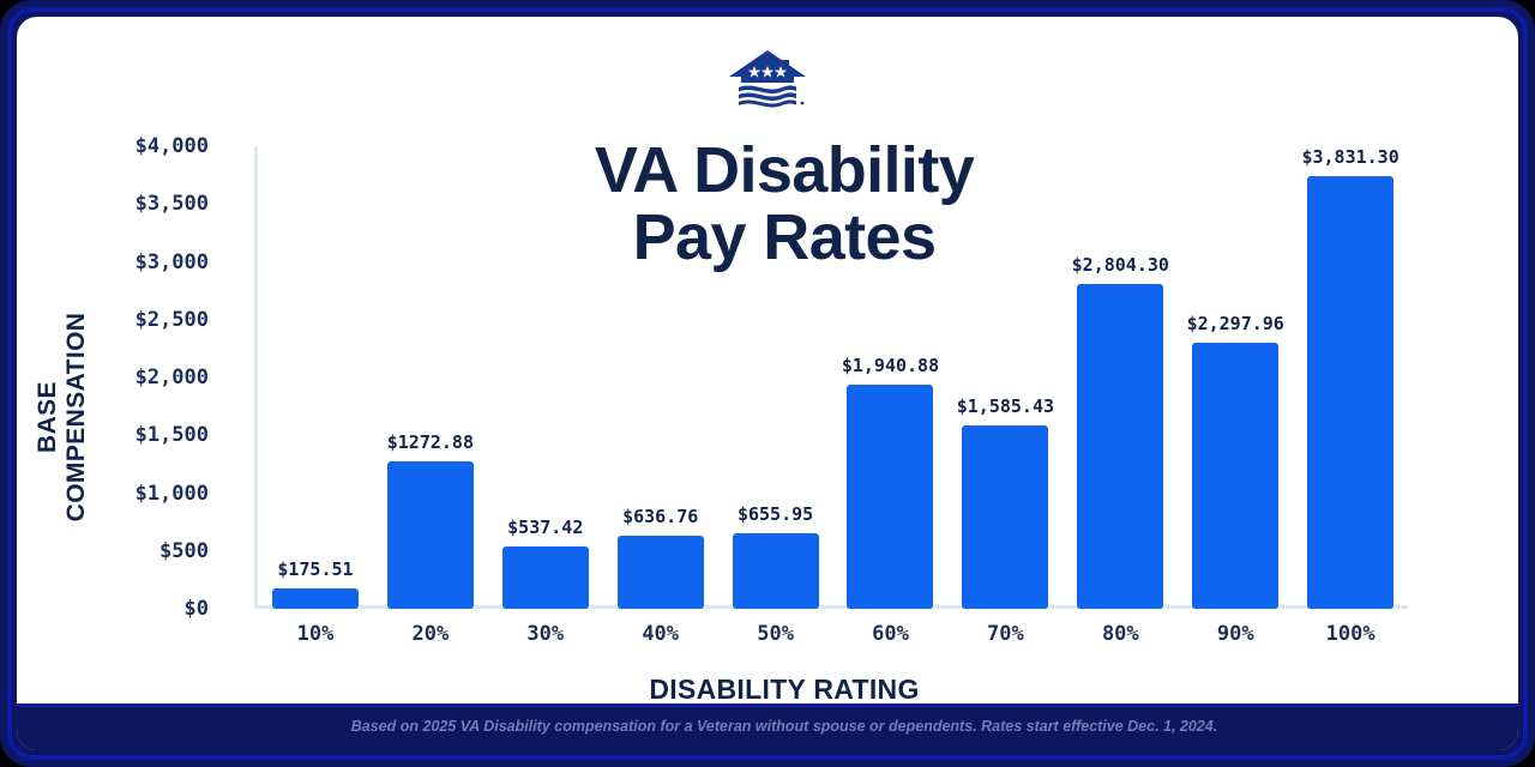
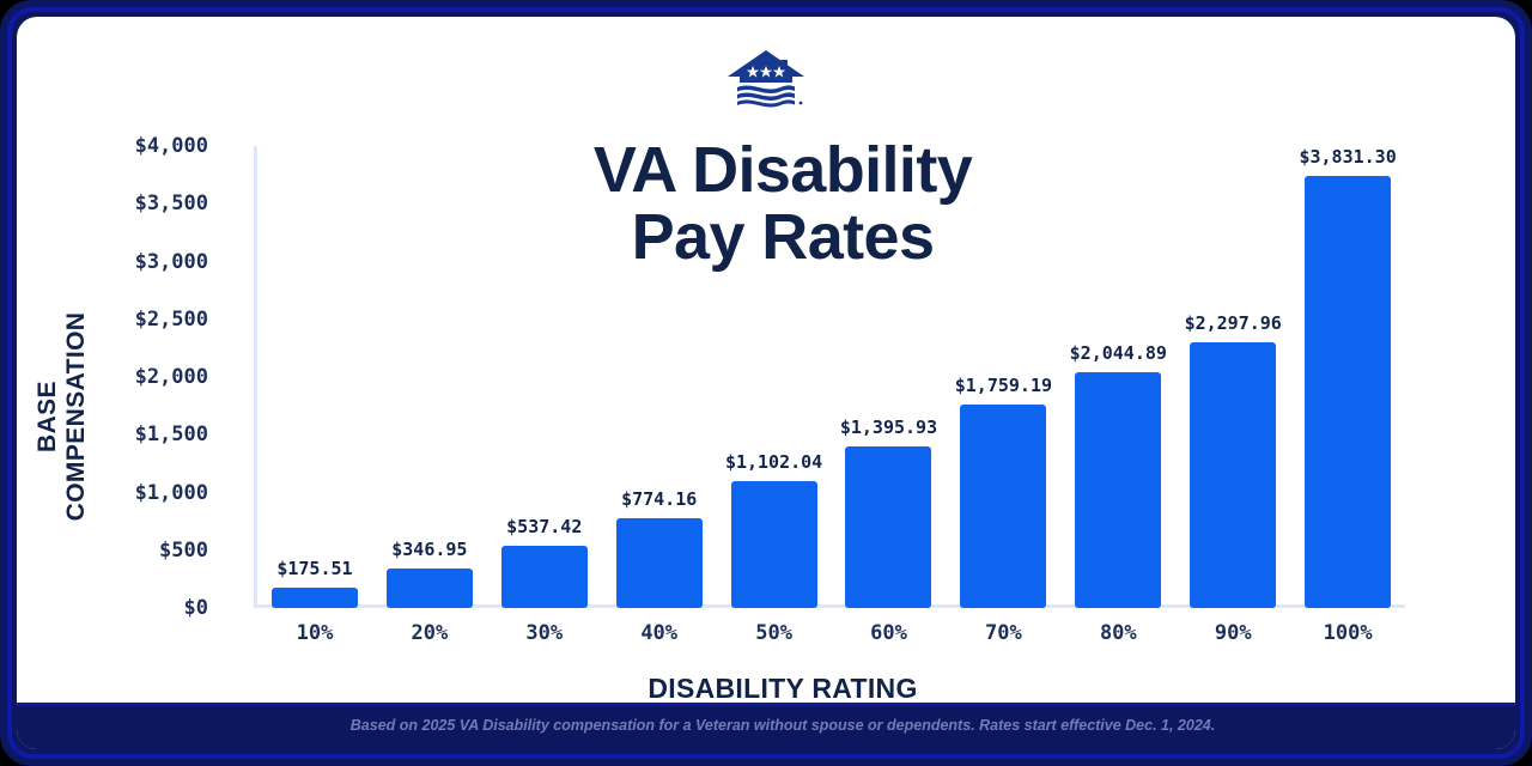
20%: $1272.88 -> $346.95
40%: $636.76 -> $774.16
50%: $655.95 -> $1,102.04
60%: $1,940.88 -> $1,395.93
70%: $1,585.43 -> $1,759.19
80%: $2,804.30 -> $2,044.89
